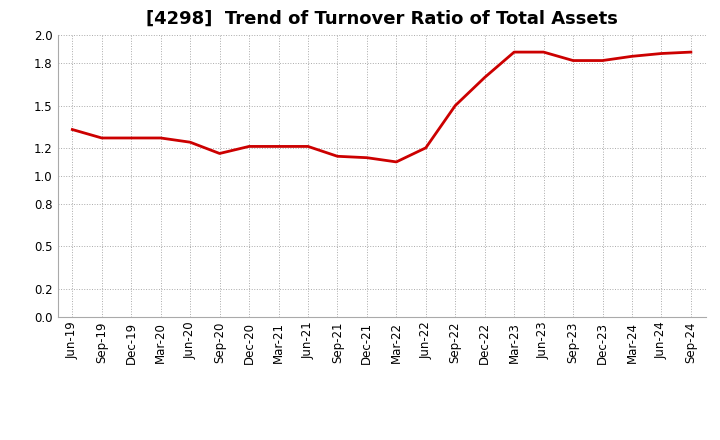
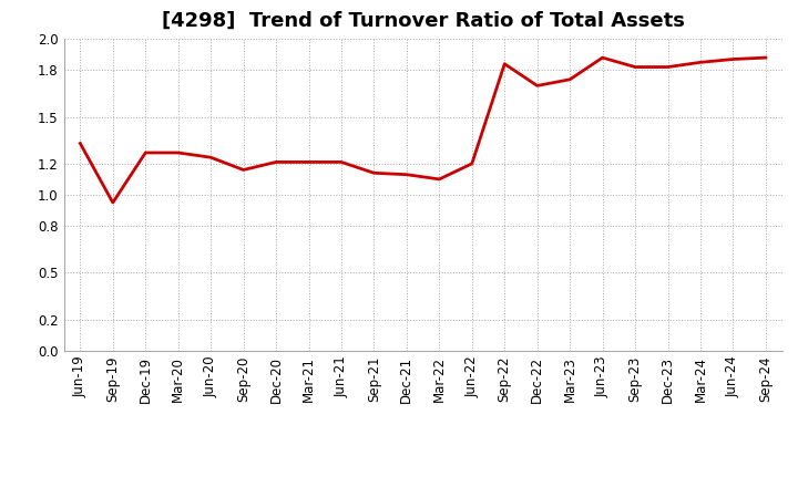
Sep-19: 1.27 -> 0.95
Sep-22: 1.50 -> 1.84
Mar-23: 1.88 -> 1.74
